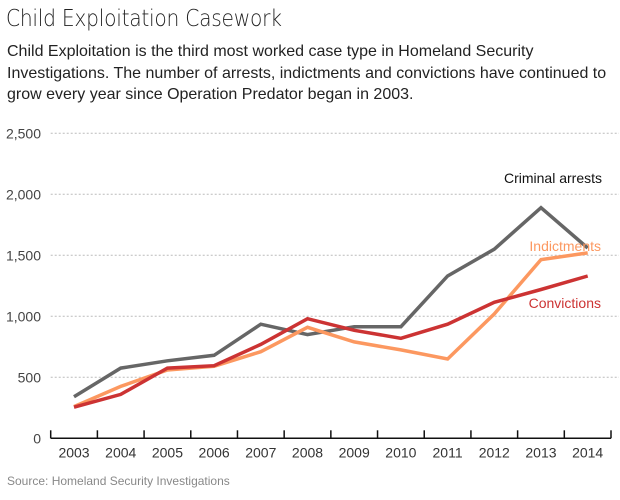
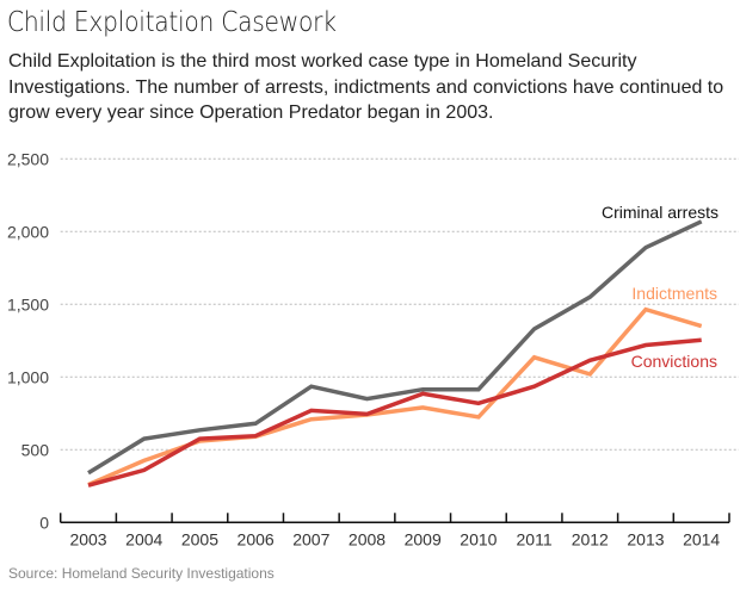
Indictments/2008: 910 -> 740
Convictions/2008: 980 -> 740
Indictments/2011: 650 -> 1140
Criminal arrests/2014: 1560 -> 2070
Indictments/2014: 1520 -> 1350
Convictions/2014: 1330 -> 1260
